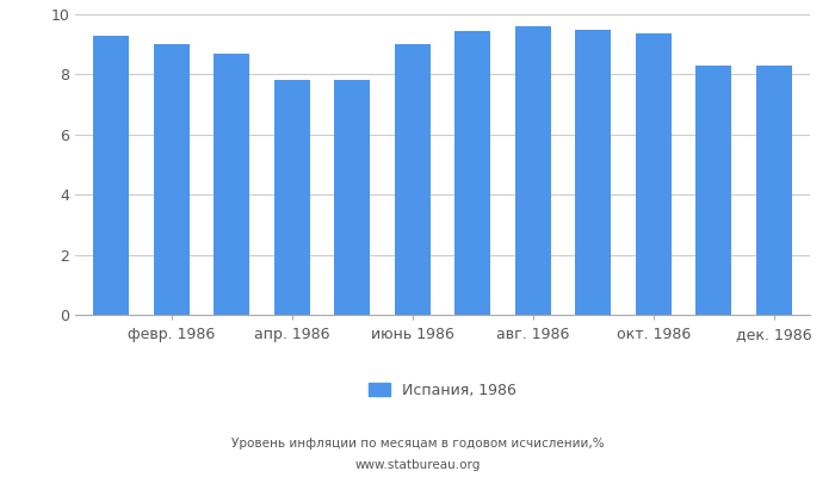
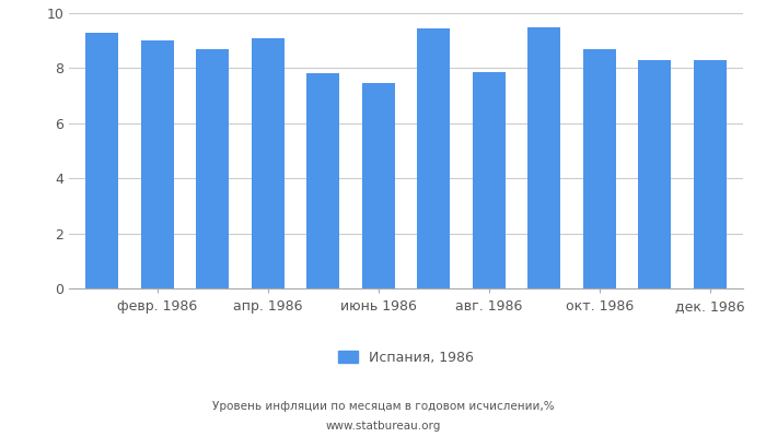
апр. 1986: 7.80 -> 9.10
июнь 1986: 9.00 -> 7.45
авг. 1986: 9.60 -> 7.85
окт. 1986: 9.35 -> 8.70
